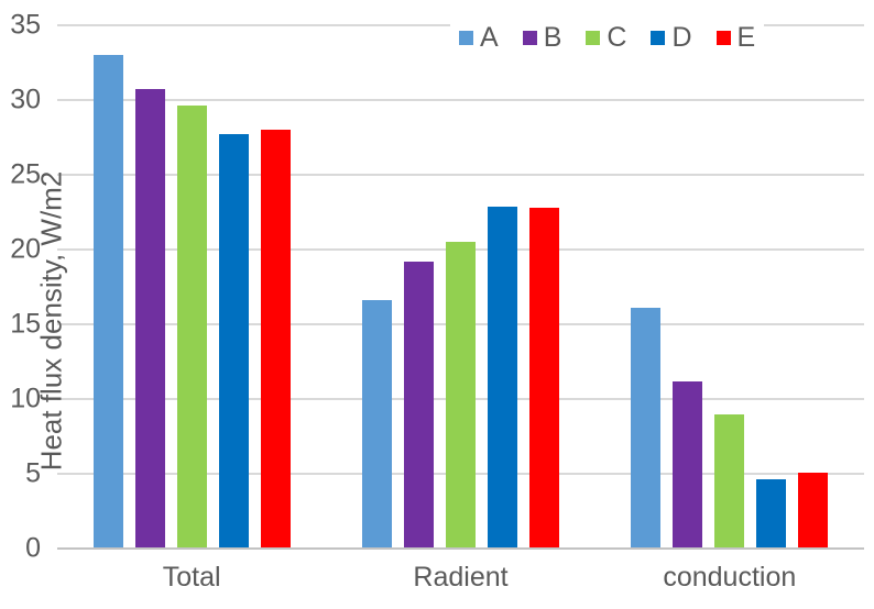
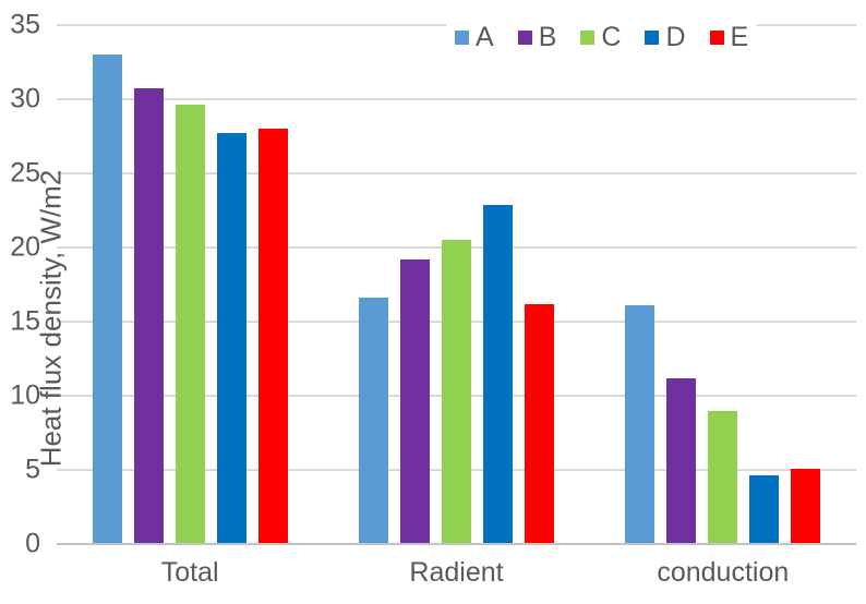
E/Radient: 22.8 -> 16.2
